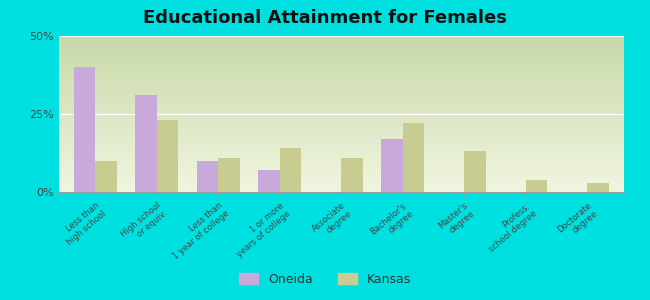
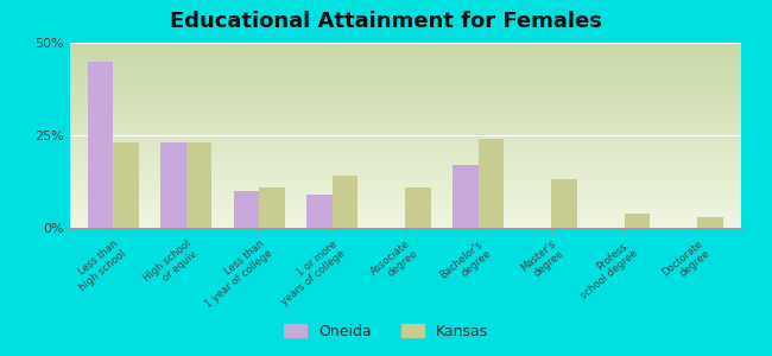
Oneida/Less than high school: 40% -> 45%
Kansas/Less than high school: 10% -> 23%
Oneida/High school or equiv.: 31% -> 23%
Oneida/1 or more years of college: 7% -> 9%
Kansas/Bachelor's degree: 22% -> 24%
